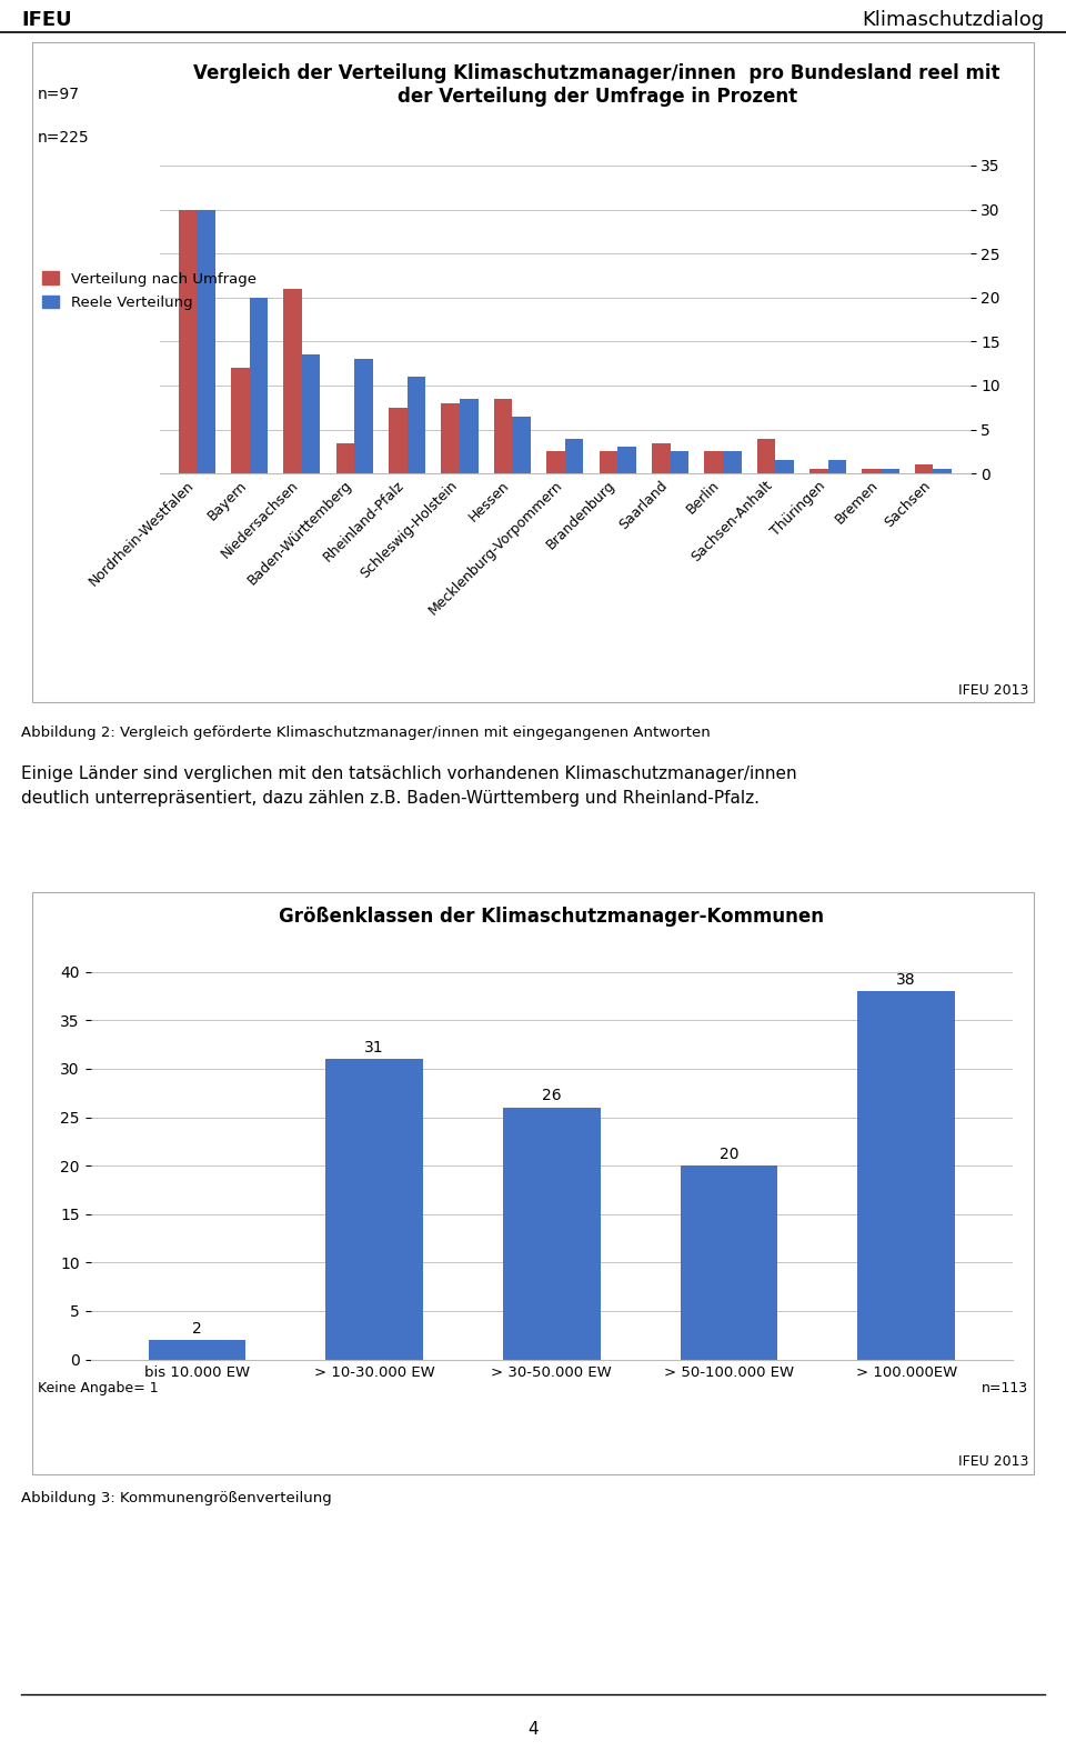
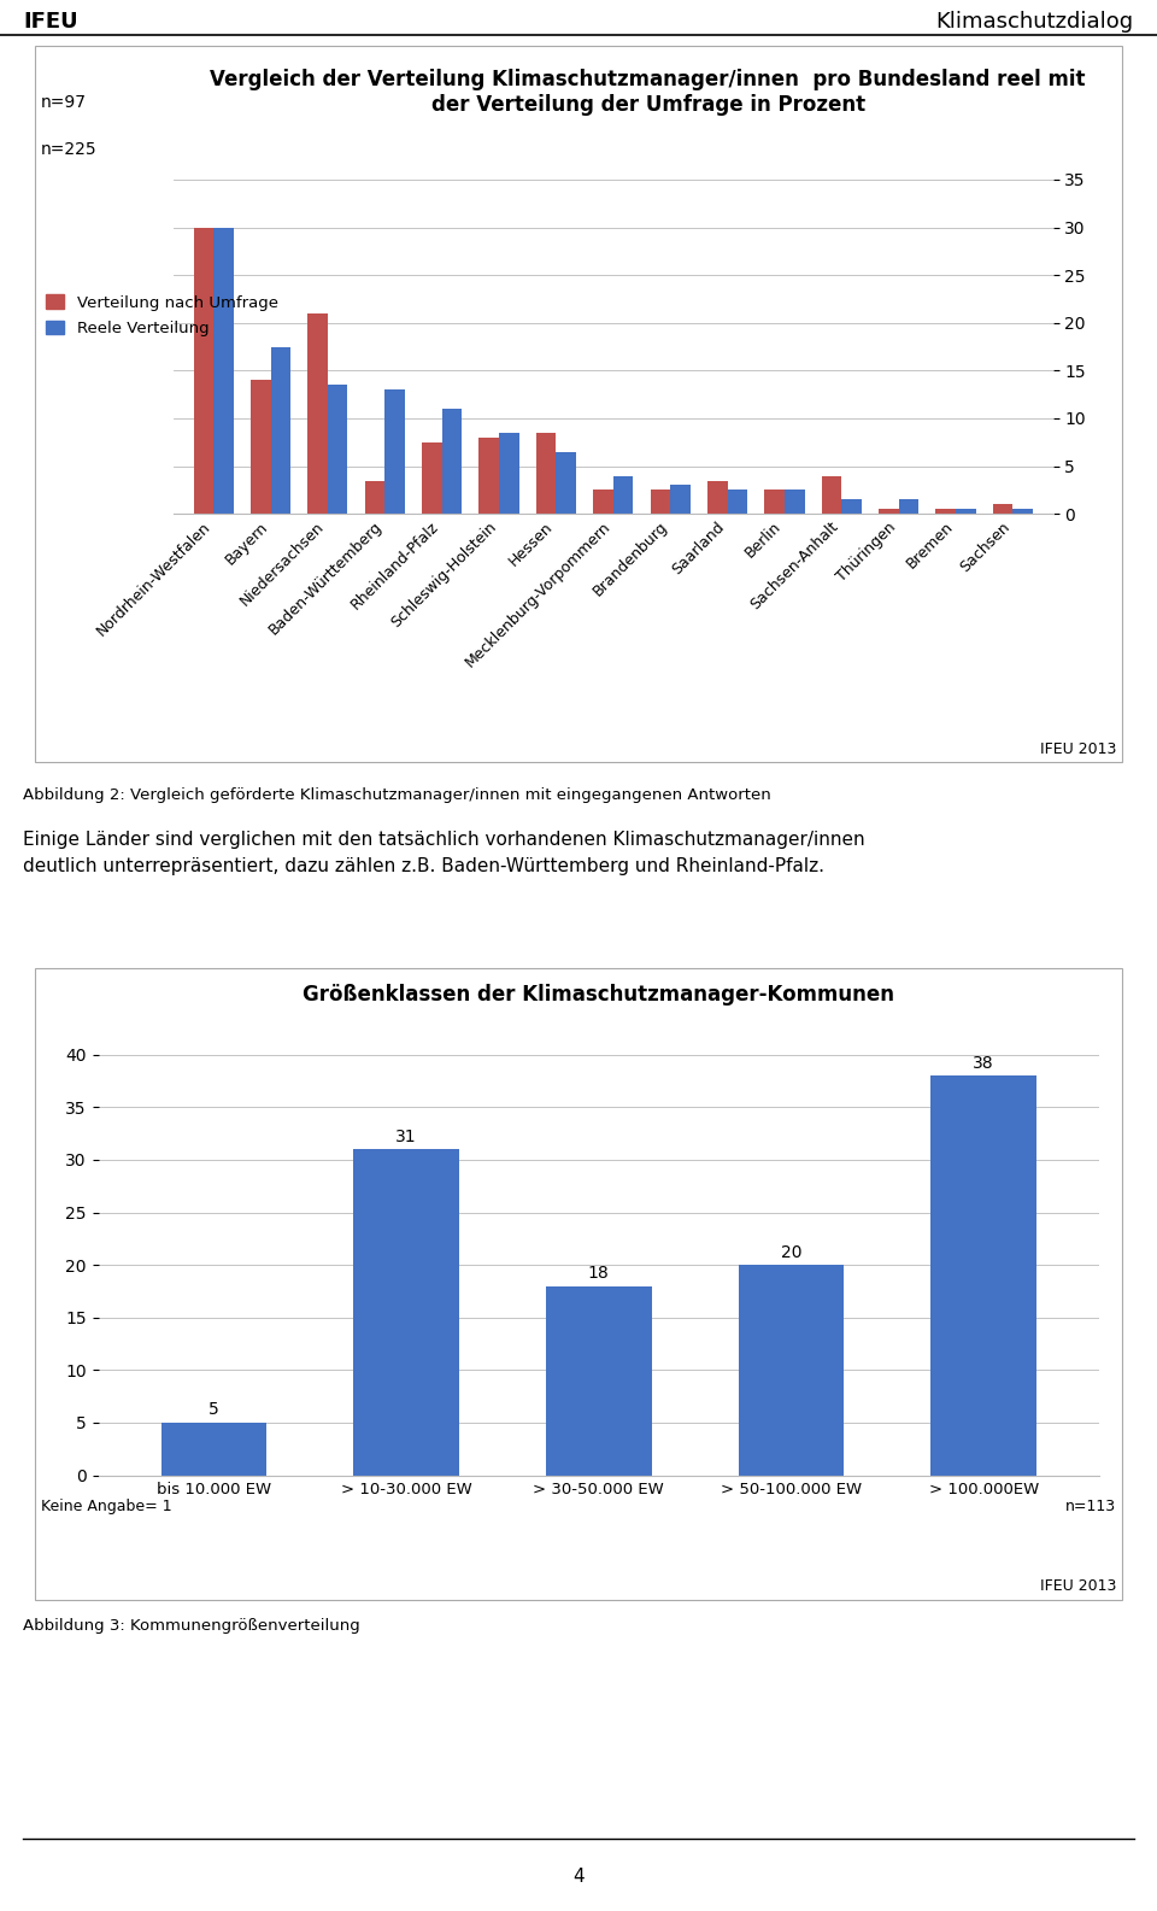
Verteilung nach Umfrage/Bayern: 12.0 -> 14.0
Reele Verteilung/Bayern: 20 -> 18
bis 10.000 EW: 2 -> 5
> 30-50.000 EW: 26 -> 18
